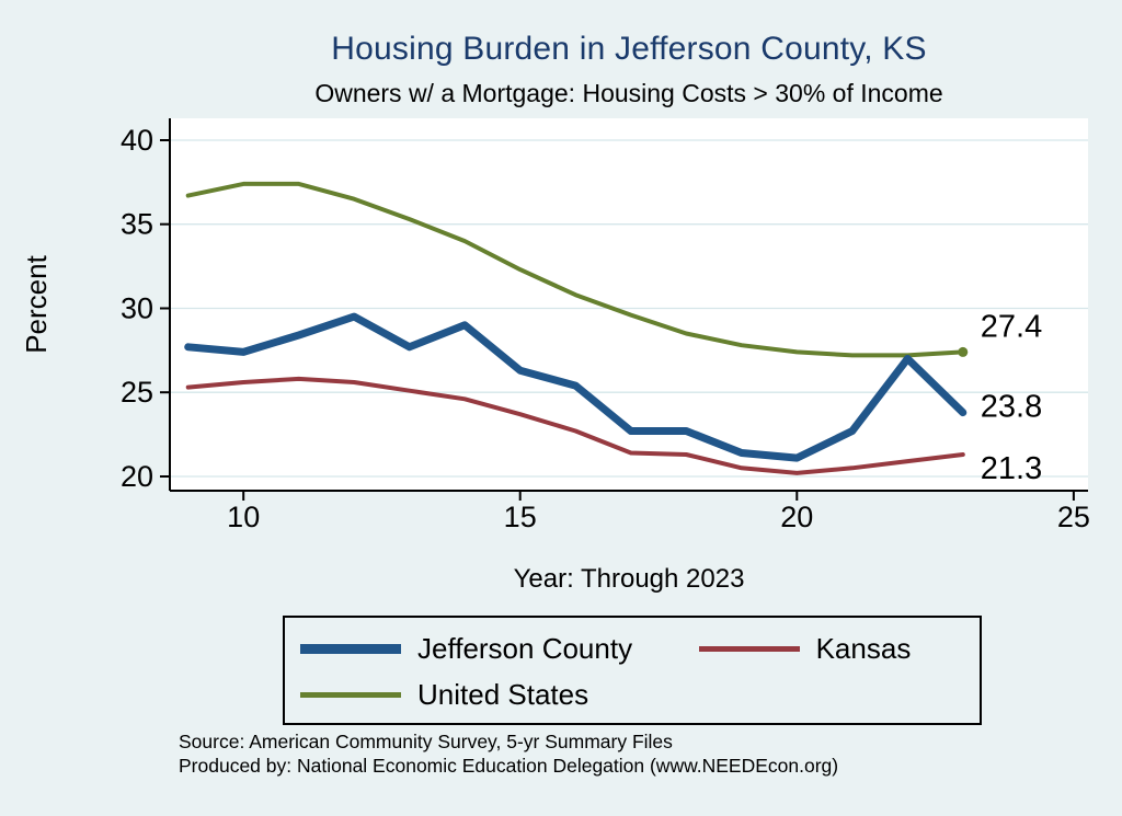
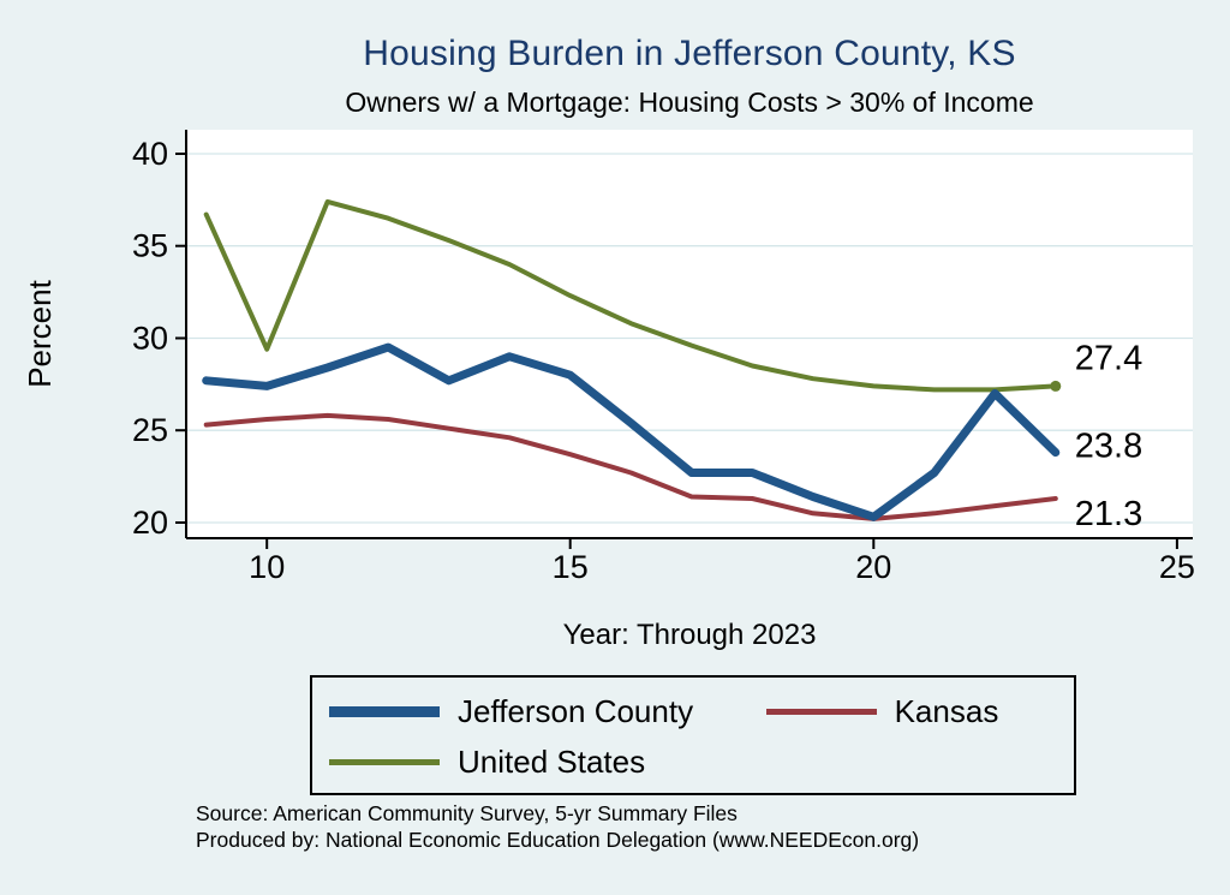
United States/10: 37.4 -> 29.4
Jefferson County/15: 26.3 -> 28.0
Jefferson County/20: 21.1 -> 20.3
